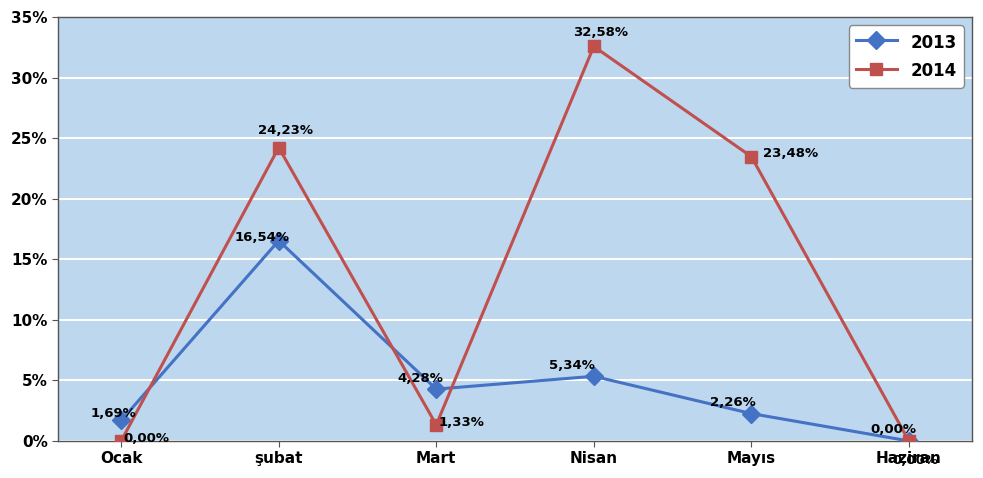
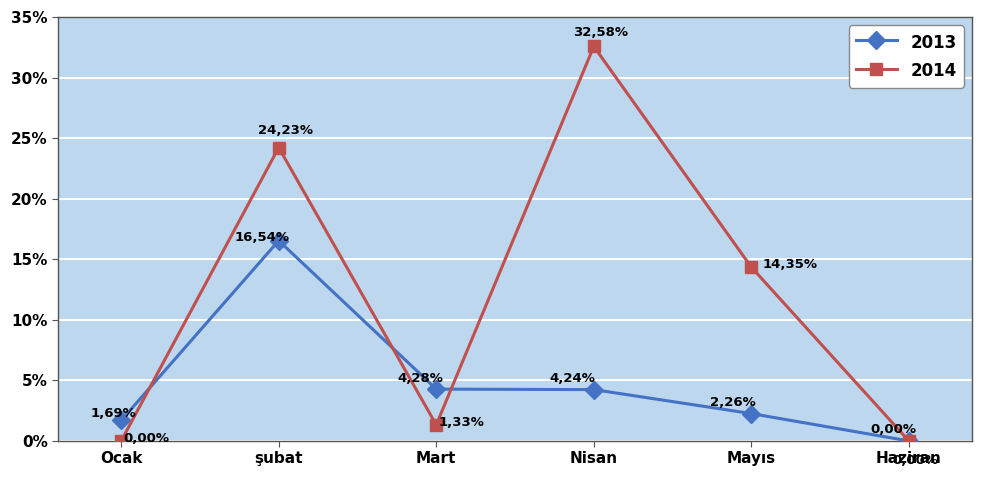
2013/Nisan: 5,34% -> 4,24%
2014/Mayıs: 23,48% -> 14,35%
